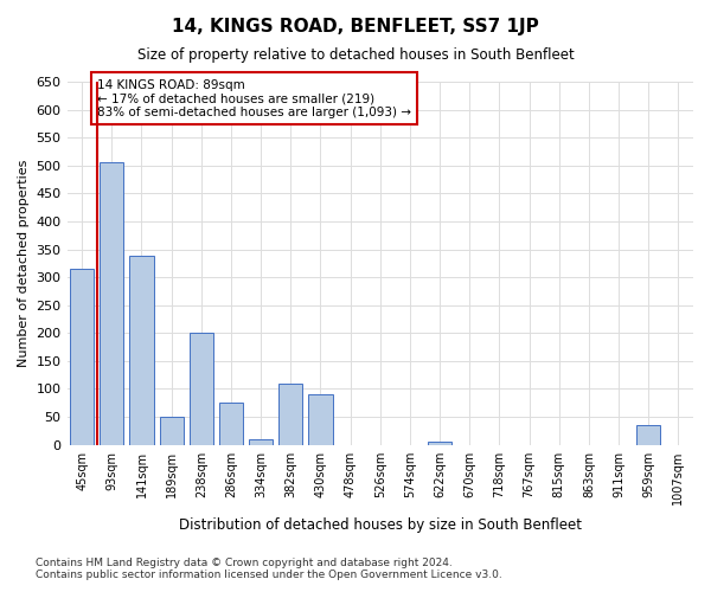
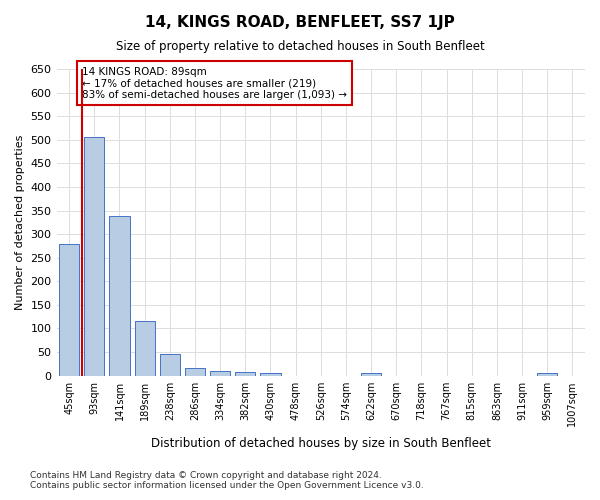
45sqm: 315 -> 280
189sqm: 50 -> 115
238sqm: 200 -> 46
286sqm: 75 -> 16
382sqm: 110 -> 8
430sqm: 90 -> 5
959sqm: 35 -> 5
